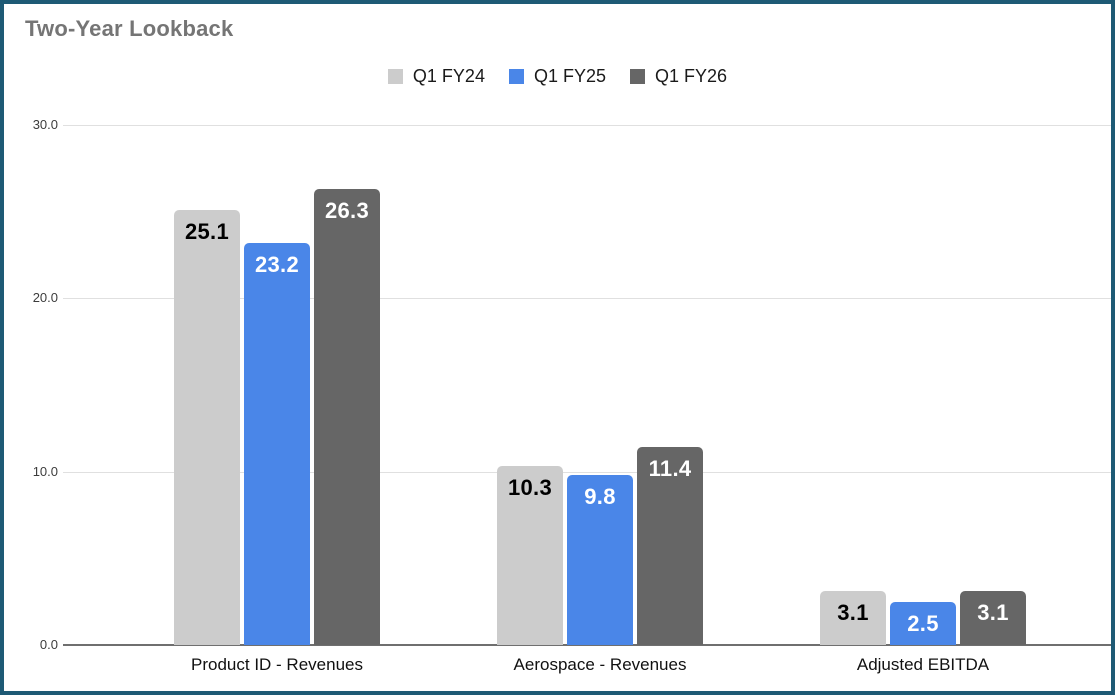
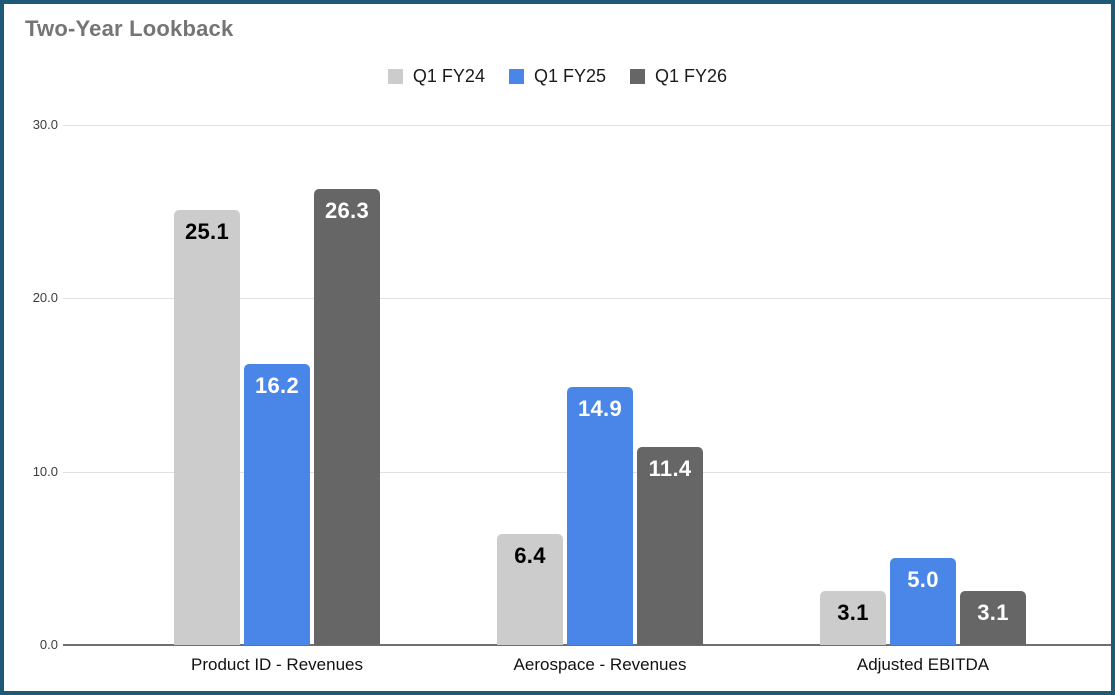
Q1 FY25/Product ID - Revenues: 23.2 -> 16.2
Q1 FY24/Aerospace - Revenues: 10.3 -> 6.4
Q1 FY25/Aerospace - Revenues: 9.8 -> 14.9
Q1 FY25/Adjusted EBITDA: 2.5 -> 5.0
